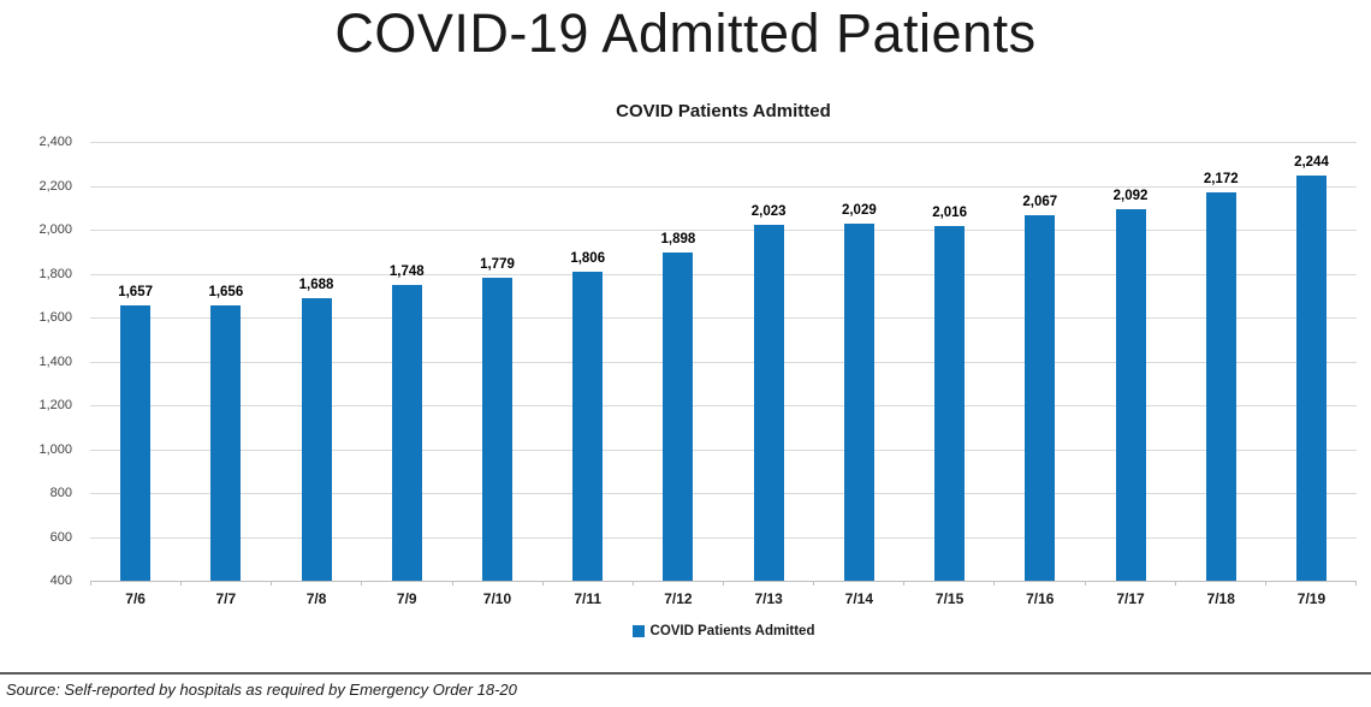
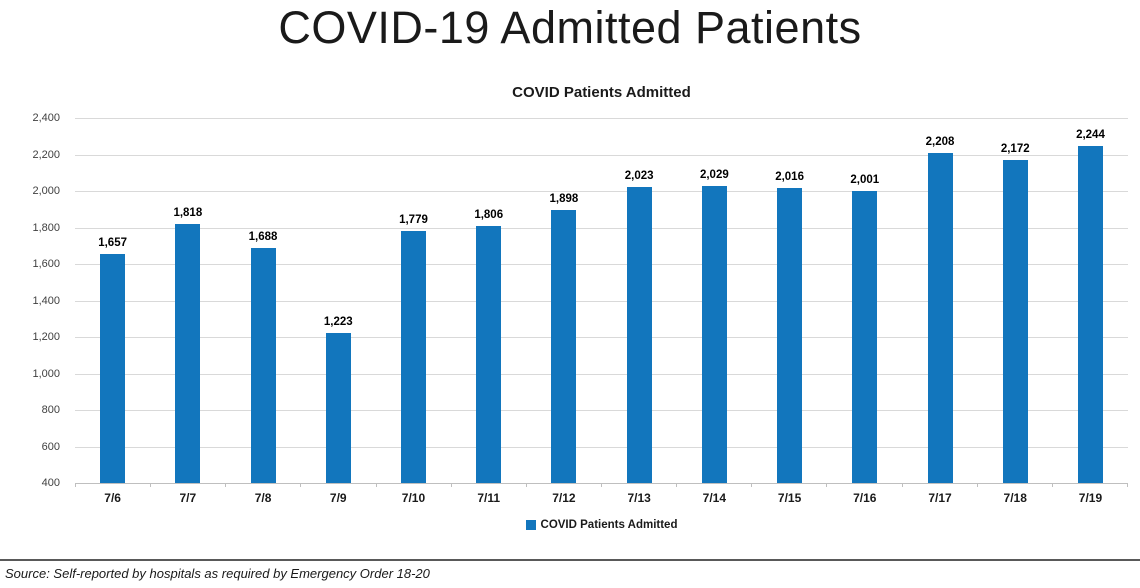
7/7: 1,656 -> 1,818
7/9: 1,748 -> 1,223
7/16: 2,067 -> 2,001
7/17: 2,092 -> 2,208
